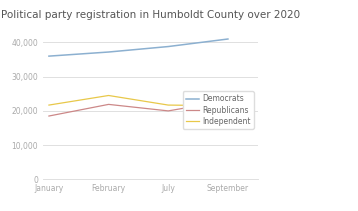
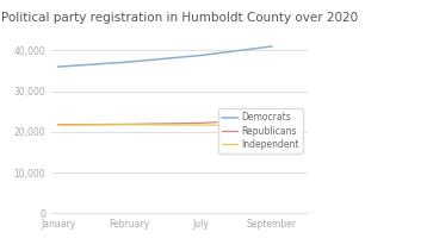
Republicans/January: 18,500 -> 21,800
Independent/February: 24,500 -> 21,800
Republicans/July: 20,000 -> 22,200
